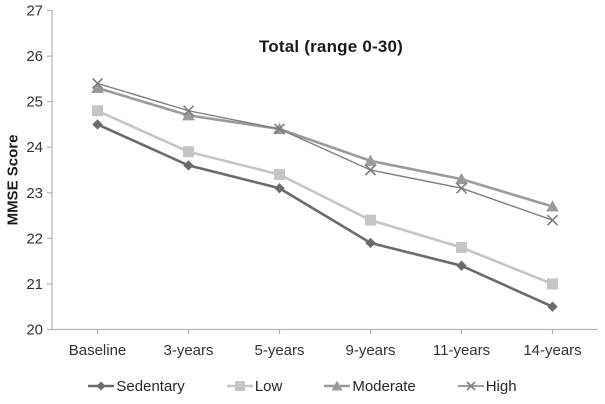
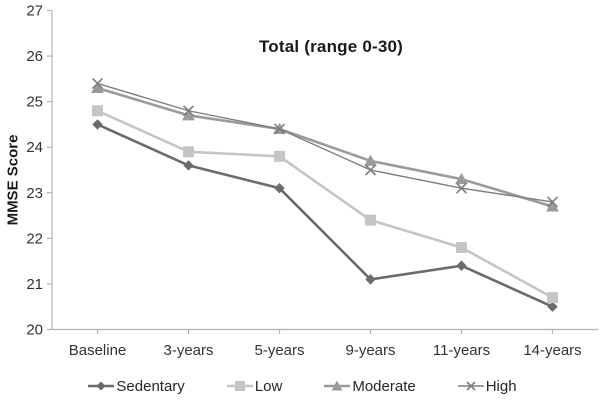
Low/5-years: 23.4 -> 23.8
Sedentary/9-years: 21.9 -> 21.1
Low/14-years: 21.0 -> 20.7
High/14-years: 22.4 -> 22.8
